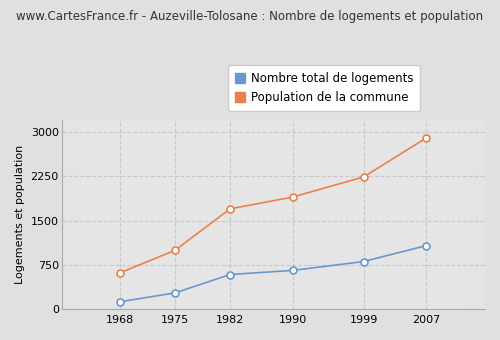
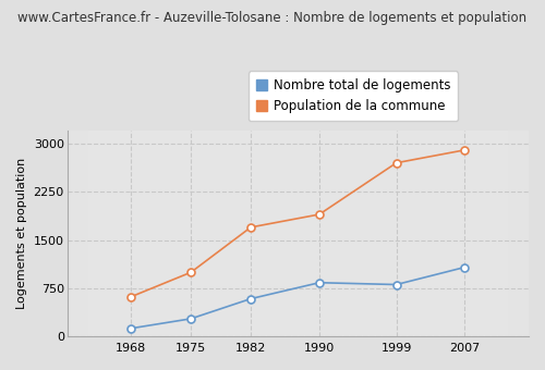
Nombre total de logements/1990: 660 -> 840
Population de la commune/1999: 2240 -> 2700
